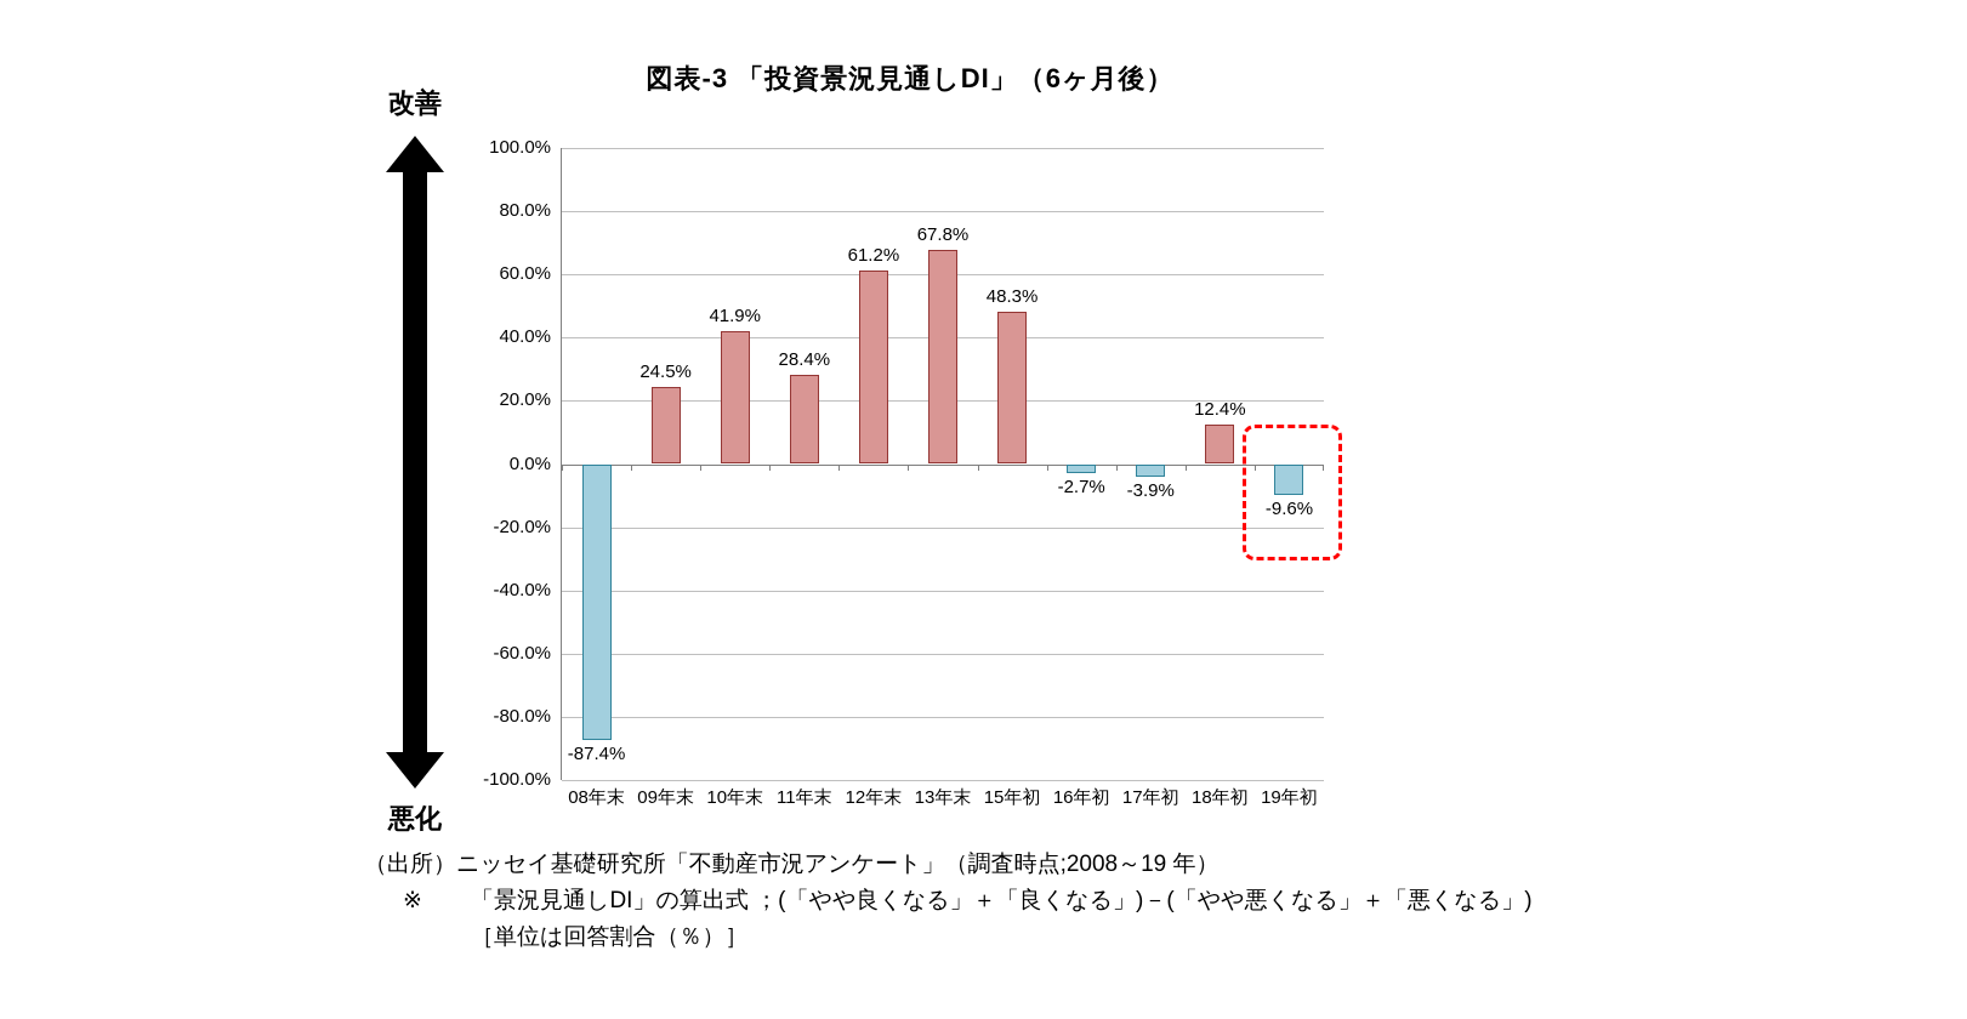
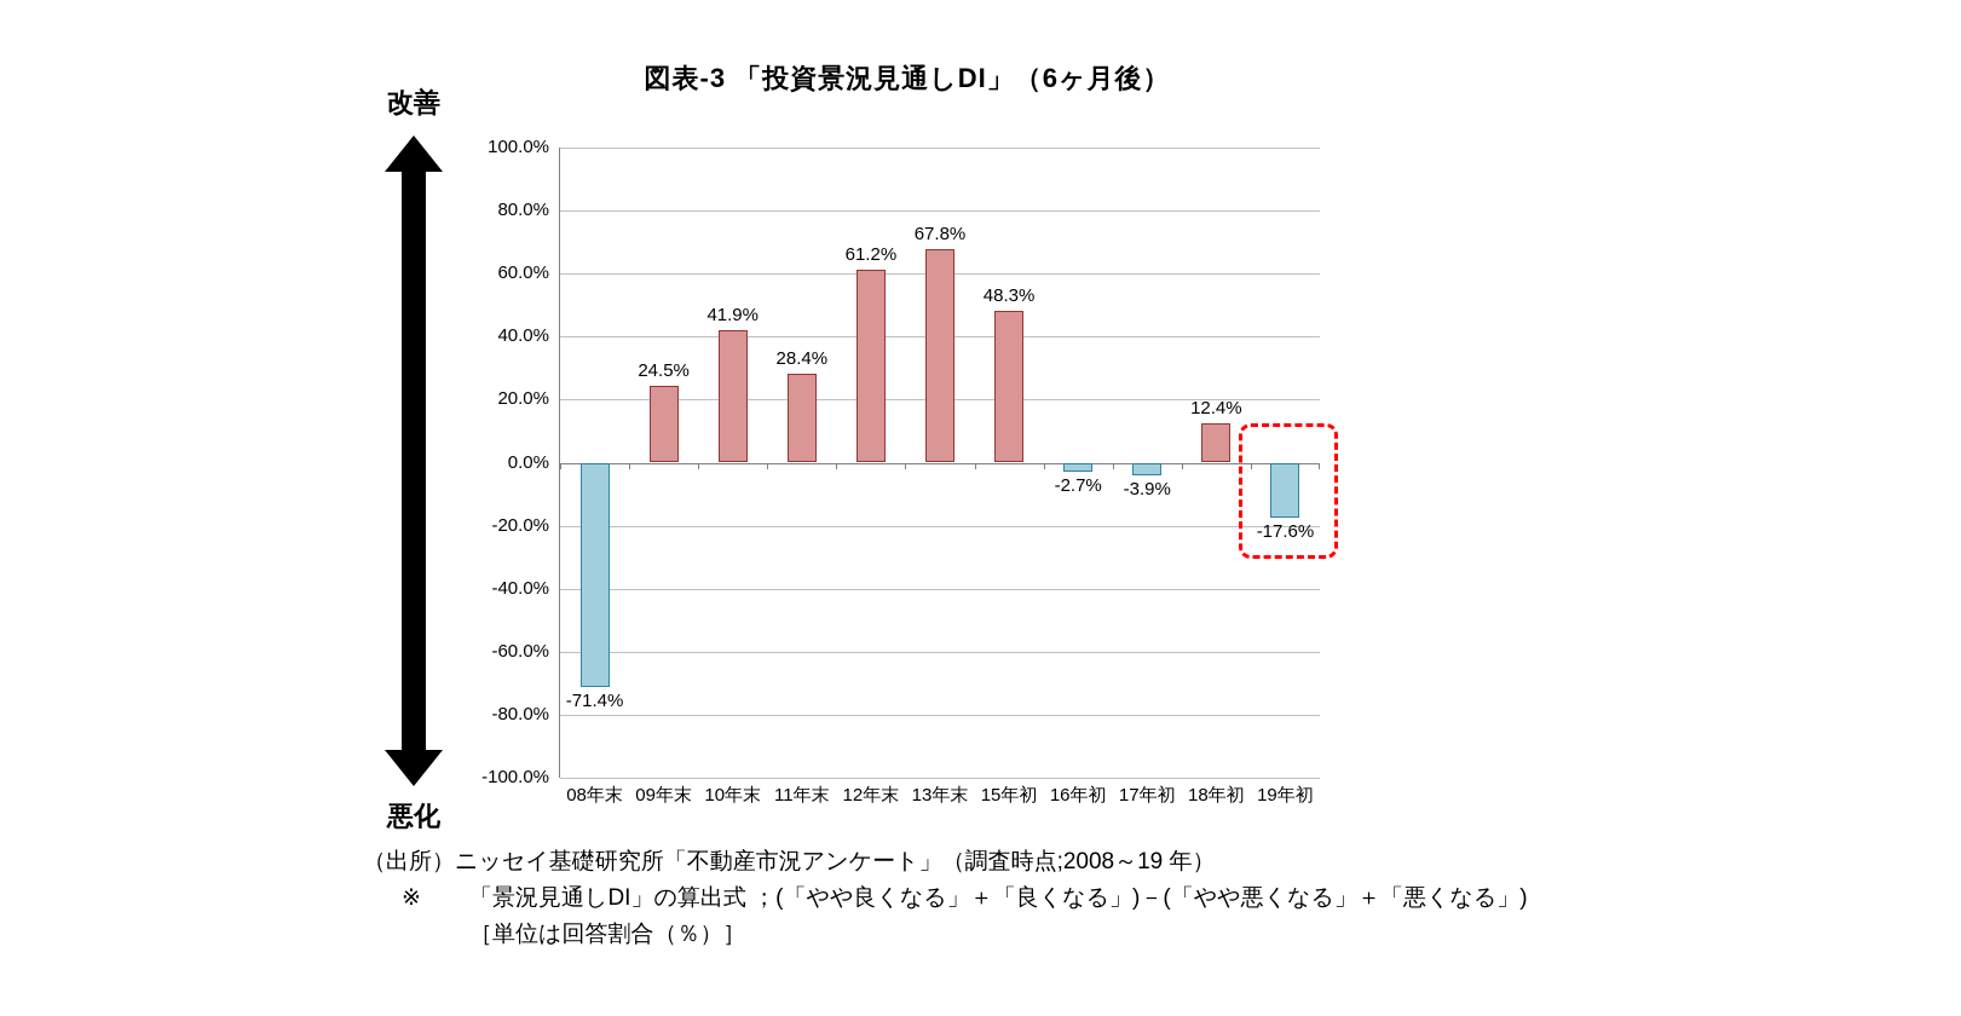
08年末: -87.4% -> -71.4%
19年初: -9.6% -> -17.6%
